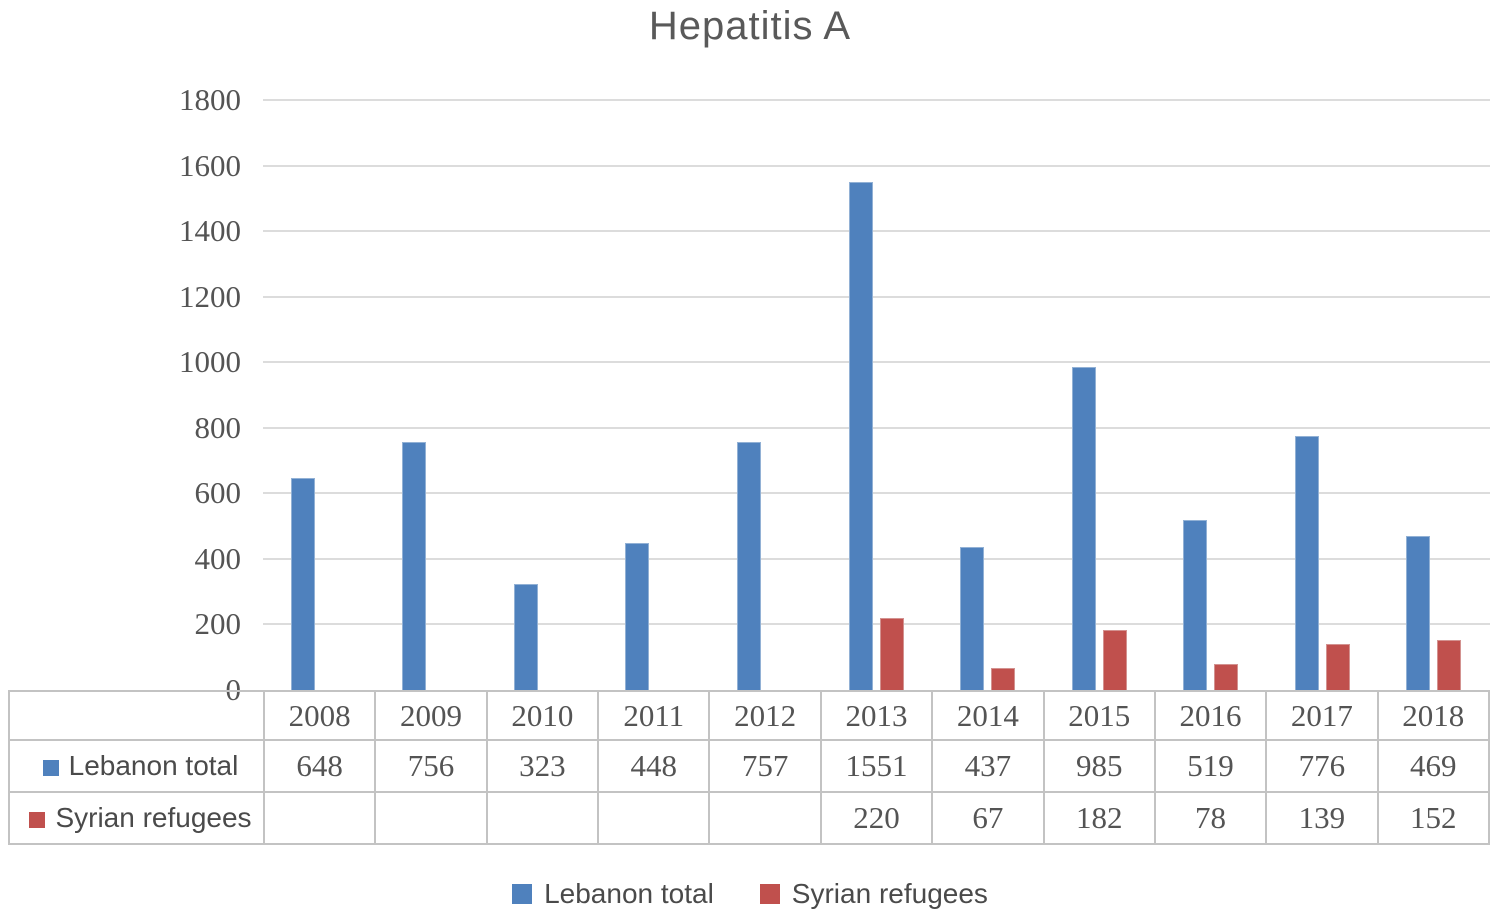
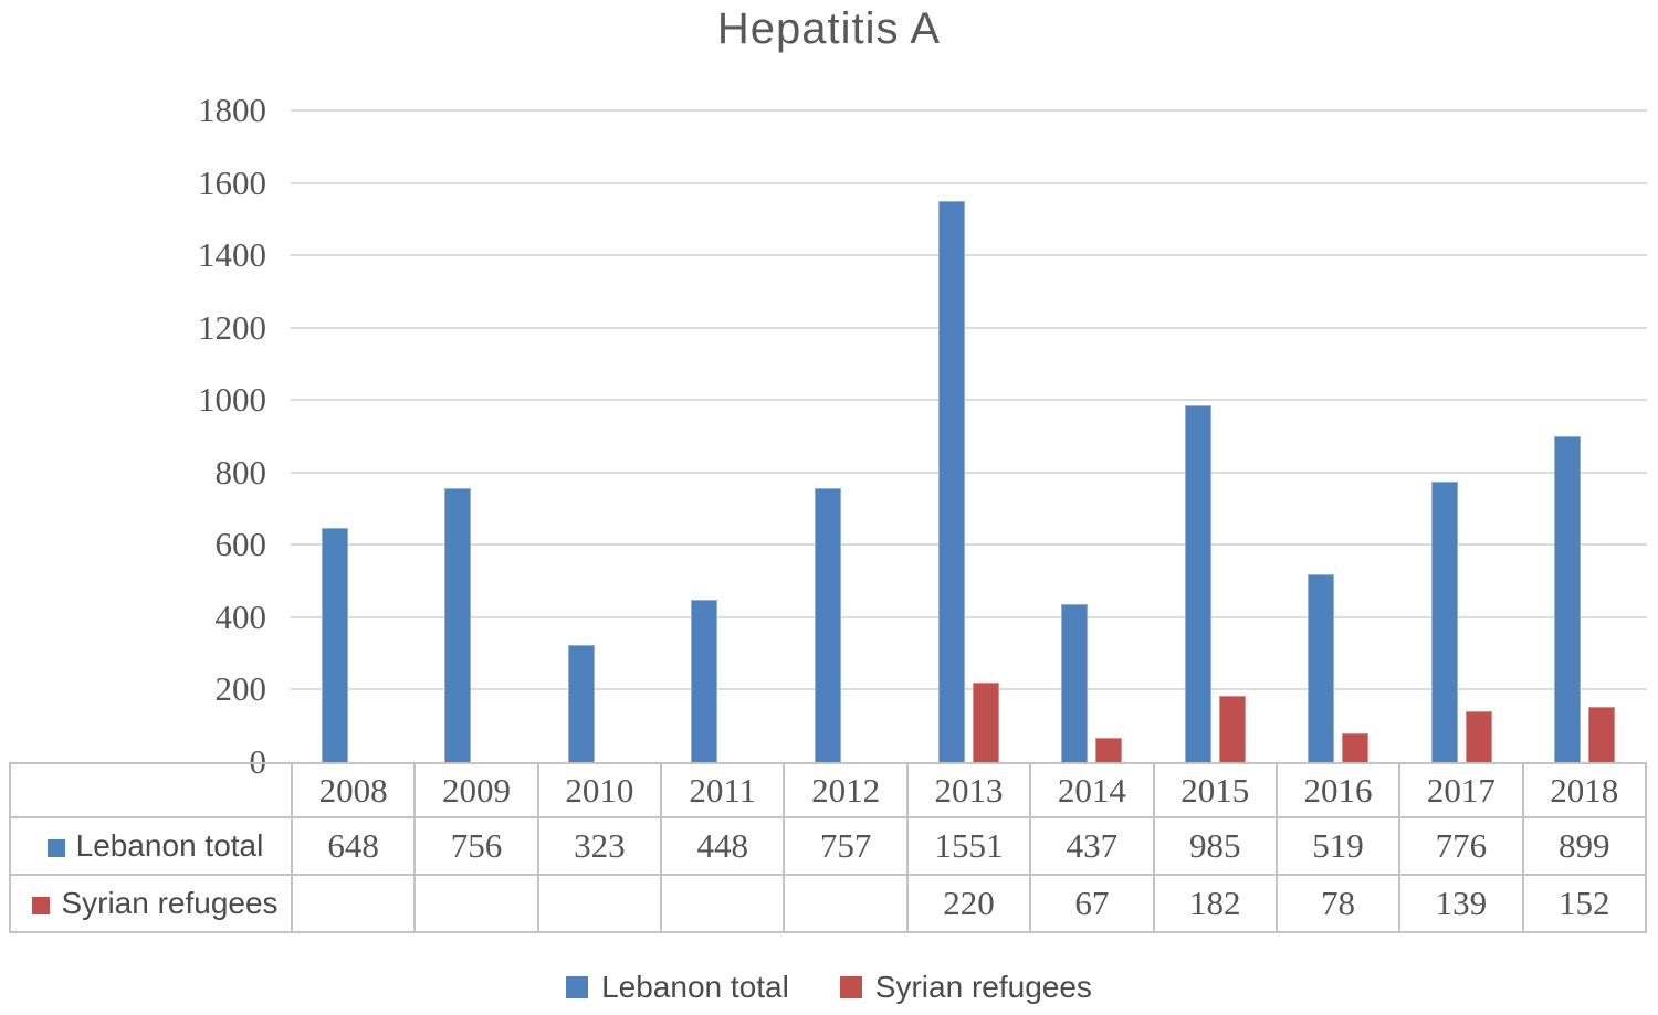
Lebanon total/2018: 469 -> 899
